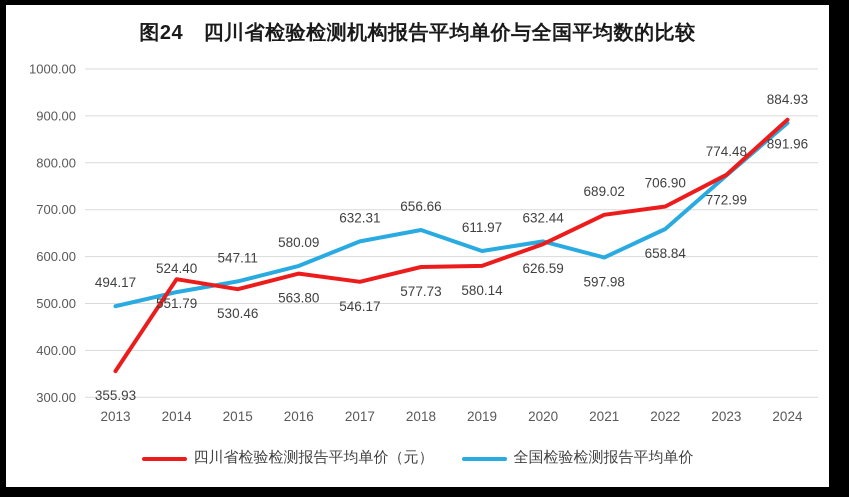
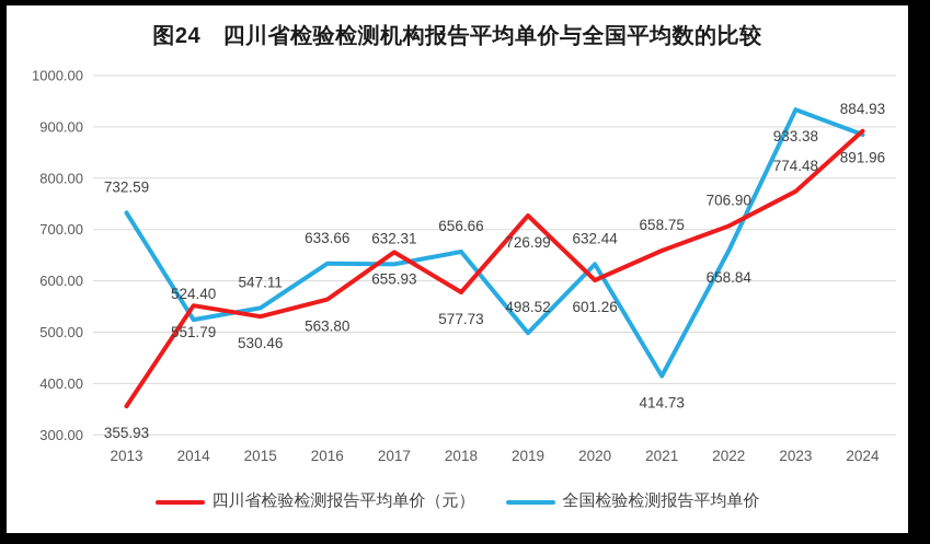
全国检验检测报告平均单价/2013: 494.17 -> 732.59
全国检验检测报告平均单价/2016: 580.09 -> 633.66
四川省检验检测报告平均单价（元）/2017: 546.17 -> 655.93
四川省检验检测报告平均单价（元）/2019: 580.14 -> 726.99
全国检验检测报告平均单价/2019: 611.97 -> 498.52
四川省检验检测报告平均单价（元）/2020: 626.59 -> 601.26
四川省检验检测报告平均单价（元）/2021: 689.02 -> 658.75
全国检验检测报告平均单价/2021: 597.98 -> 414.73
全国检验检测报告平均单价/2023: 772.99 -> 933.38
